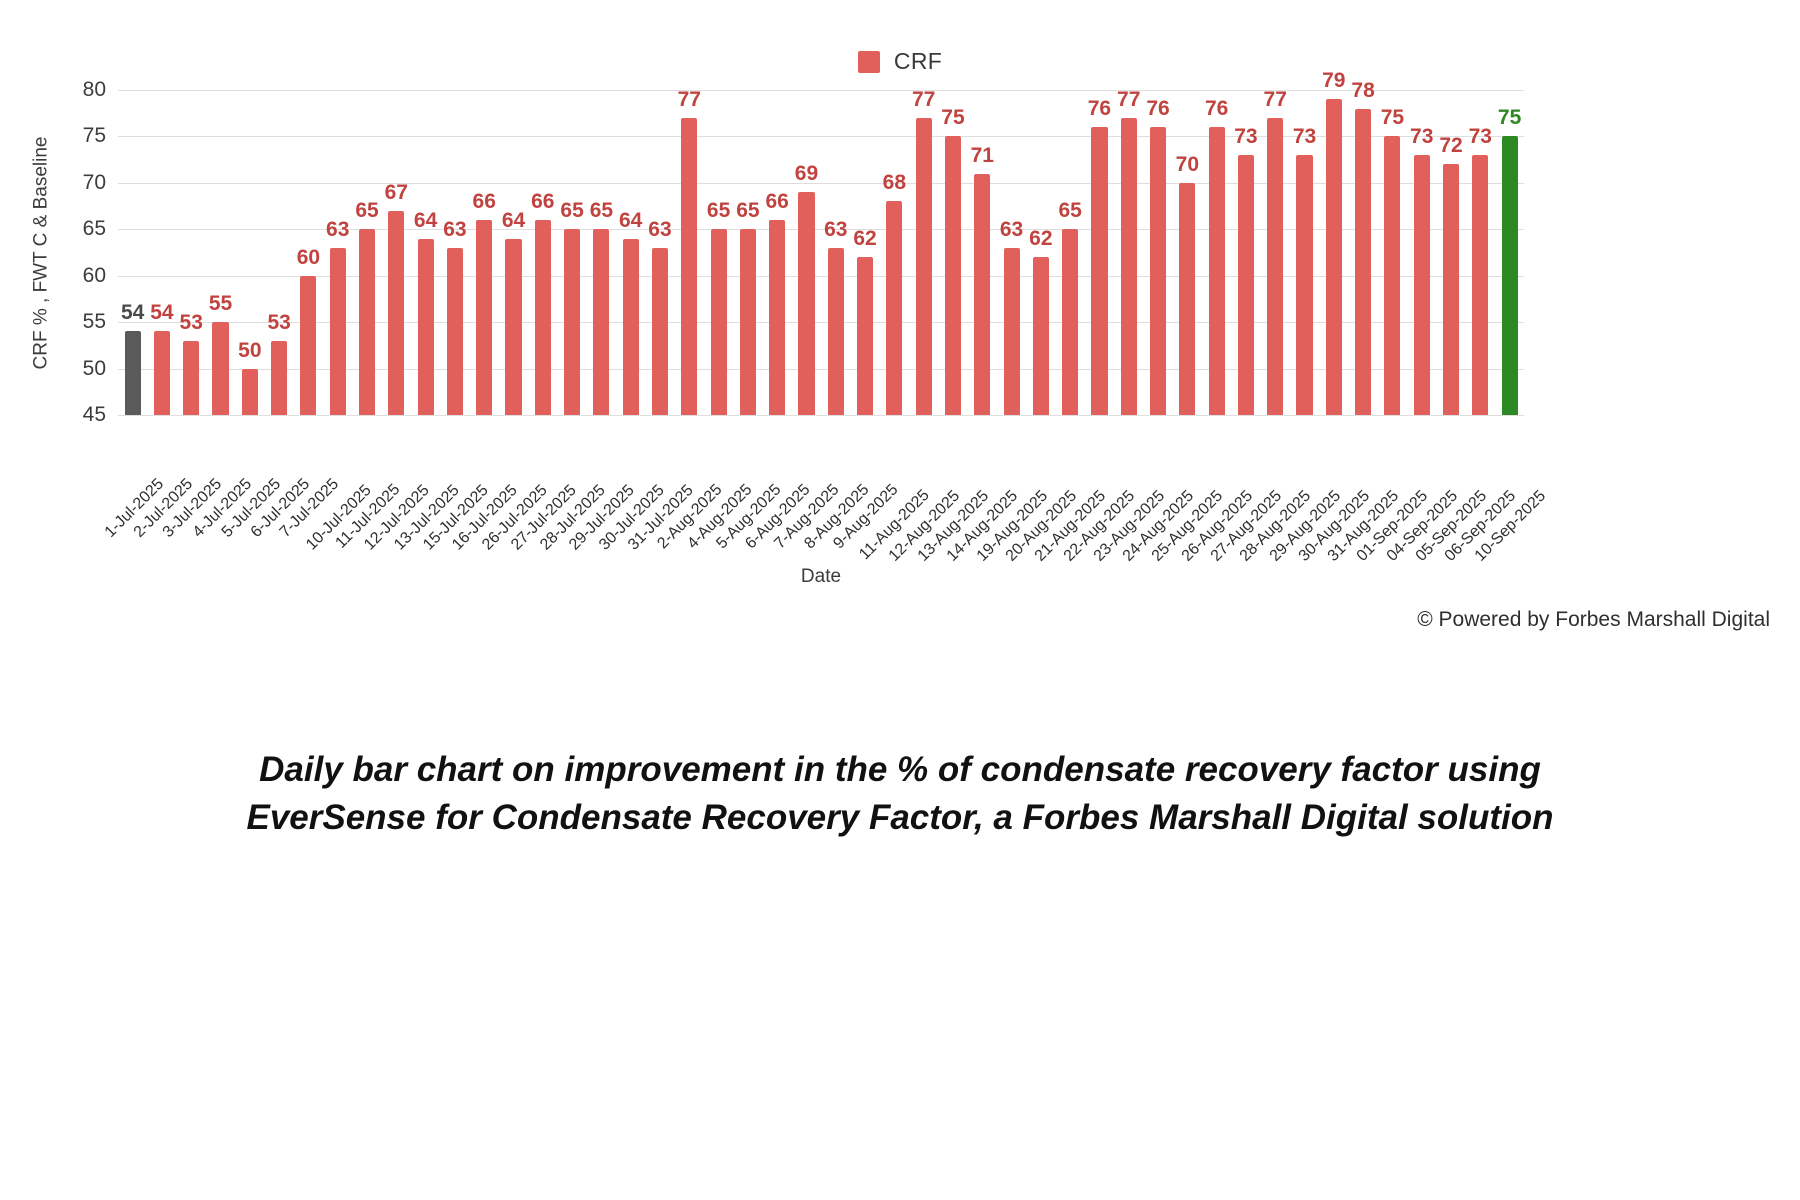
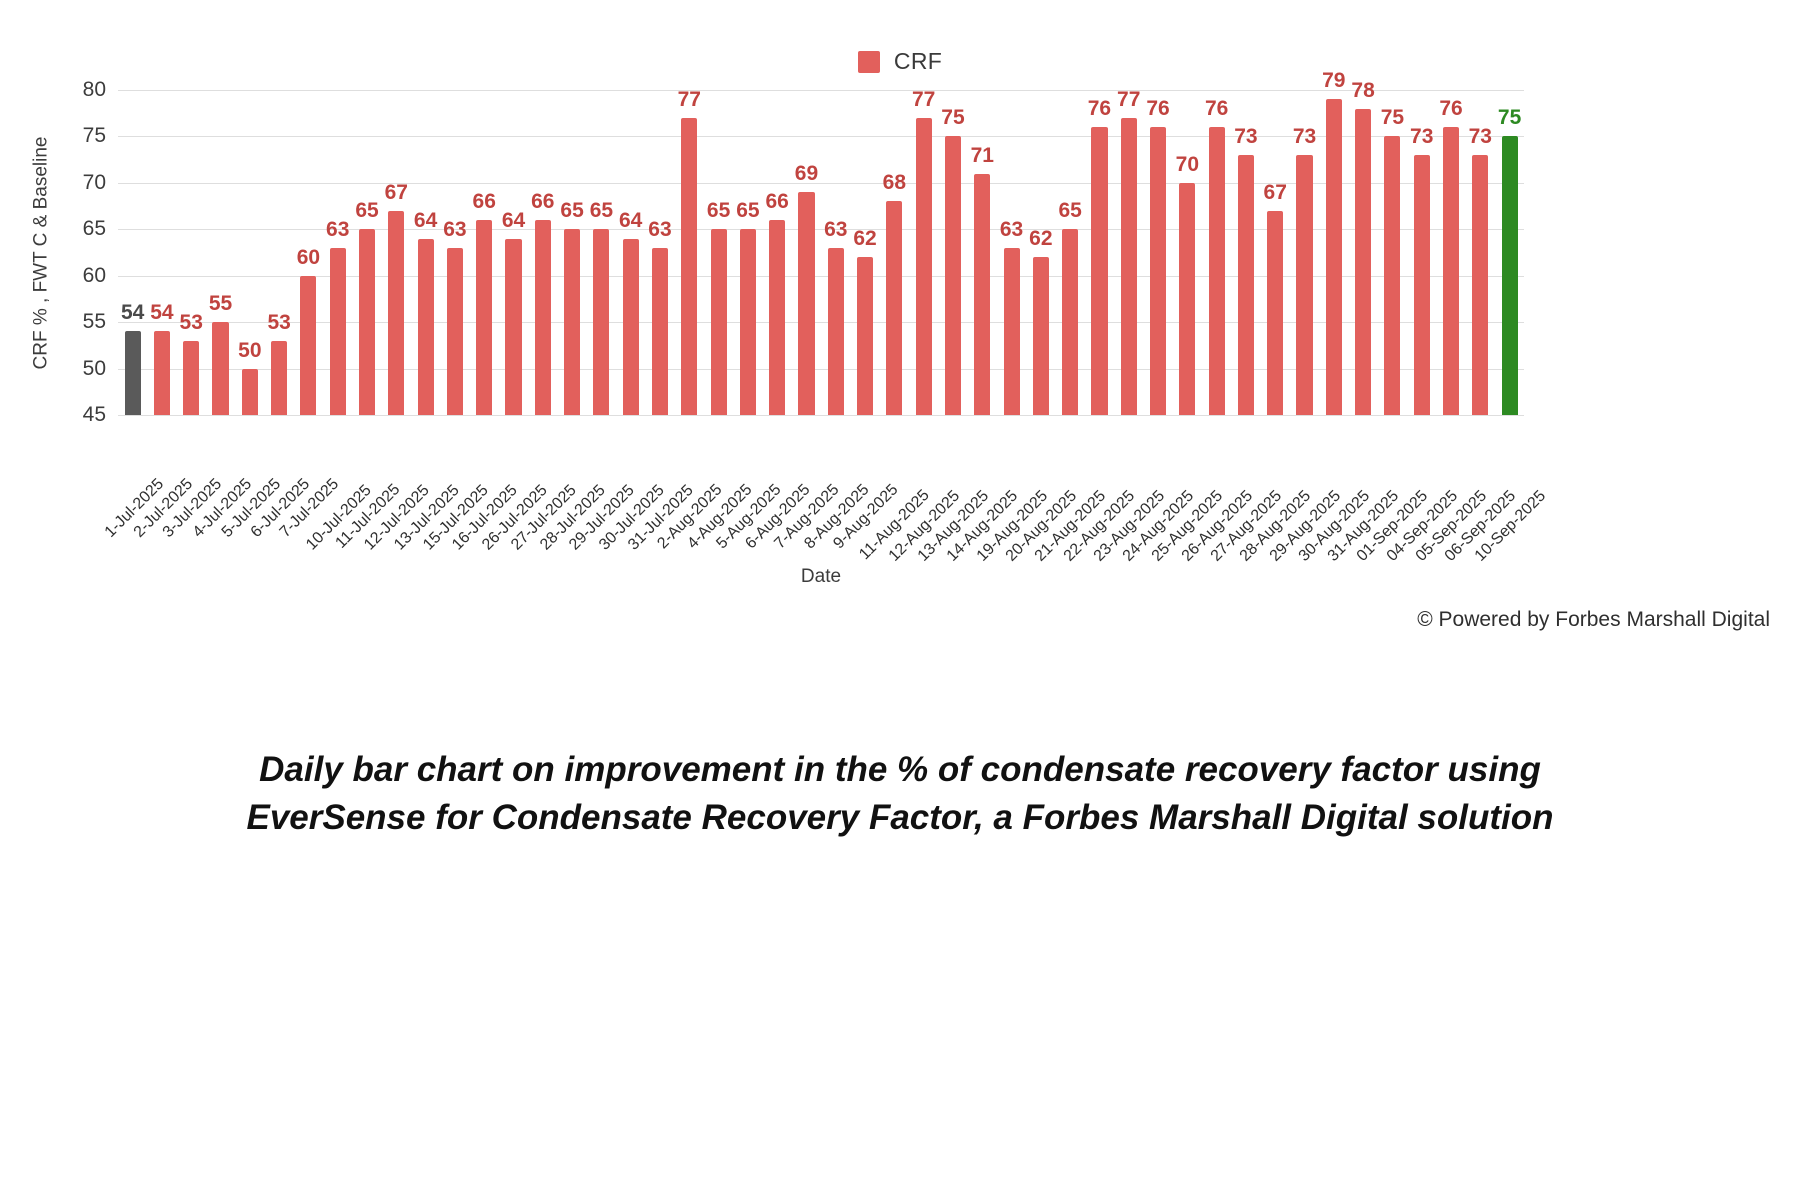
28-Aug-2025: 77 -> 67
05-Sep-2025: 72 -> 76
